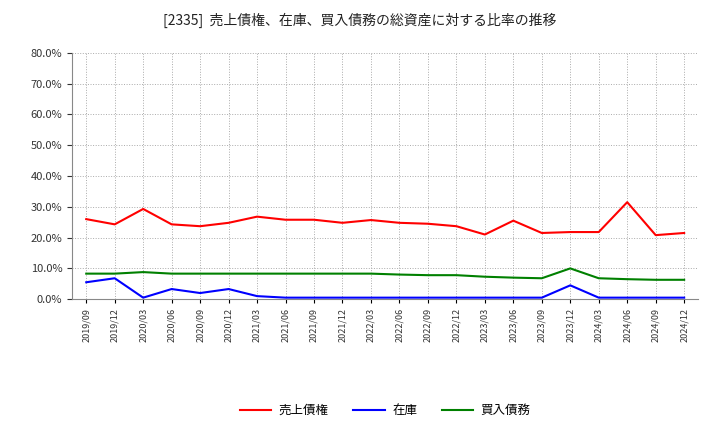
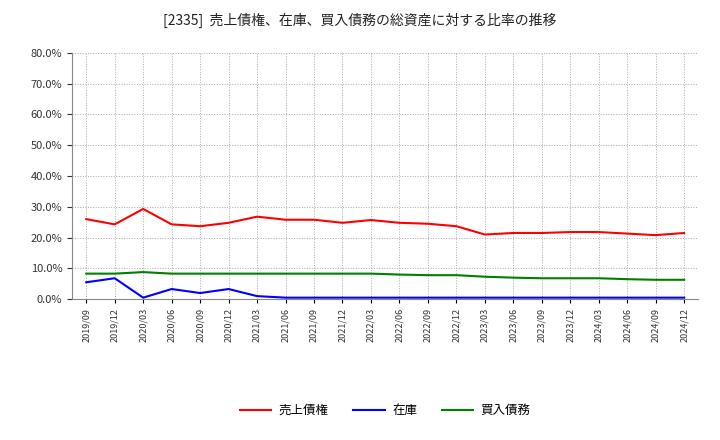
売上債権/2023/06: 25.5% -> 21.5%
在庫/2023/12: 4.5% -> 0.5%
買入債務/2023/12: 10.0% -> 6.8%
売上債権/2024/06: 31.5% -> 21.3%
